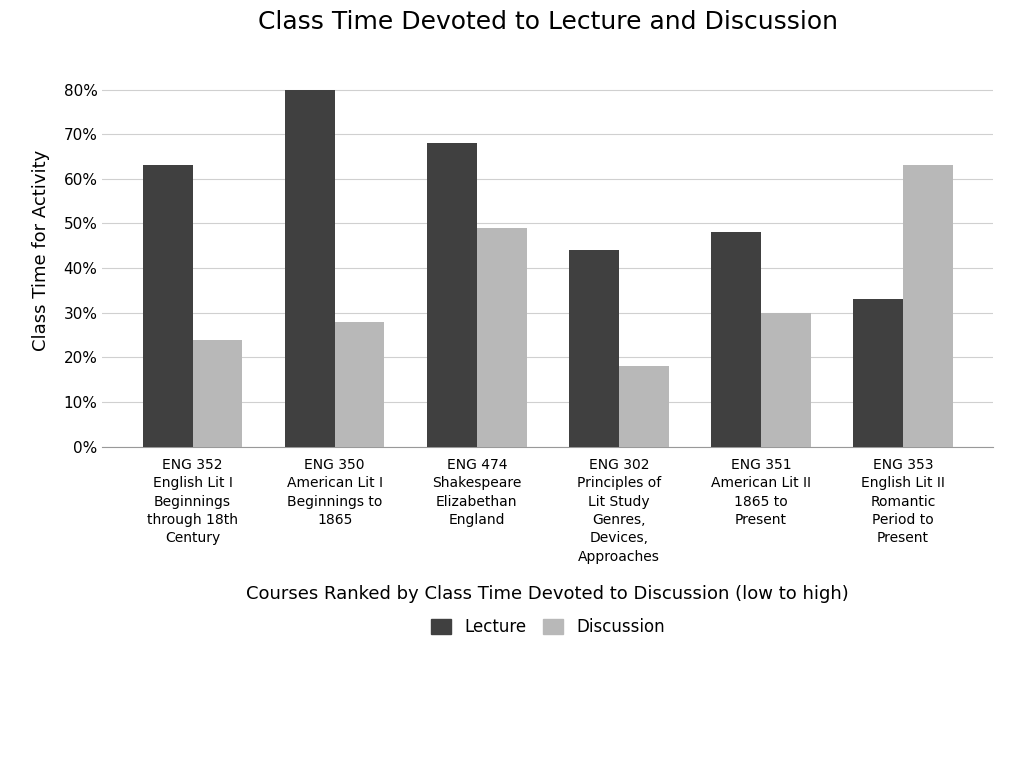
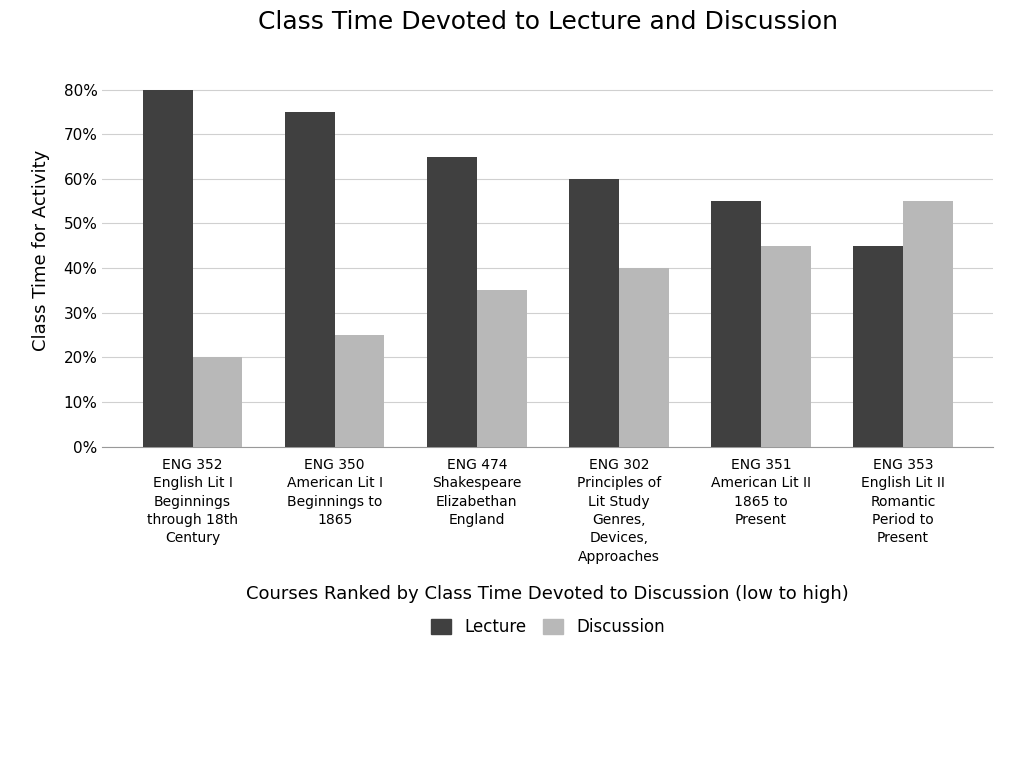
Lecture/ENG 352 English Lit I Beginnings through 18th Century: 63% -> 80%
Discussion/ENG 352 English Lit I Beginnings through 18th Century: 24% -> 20%
Lecture/ENG 350 American Lit I Beginnings to 1865: 80% -> 75%
Discussion/ENG 350 American Lit I Beginnings to 1865: 28% -> 25%
Lecture/ENG 474 Shakespeare Elizabethan England: 68% -> 65%
Discussion/ENG 474 Shakespeare Elizabethan England: 49% -> 35%
Lecture/ENG 302 Principles of Lit Study Genres, Devices, Approaches: 44% -> 60%
Discussion/ENG 302 Principles of Lit Study Genres, Devices, Approaches: 18% -> 40%
Lecture/ENG 351 American Lit II 1865 to Present: 48% -> 55%
Discussion/ENG 351 American Lit II 1865 to Present: 30% -> 45%
Lecture/ENG 353 English Lit II Romantic Period to Present: 33% -> 45%
Discussion/ENG 353 English Lit II Romantic Period to Present: 63% -> 55%
